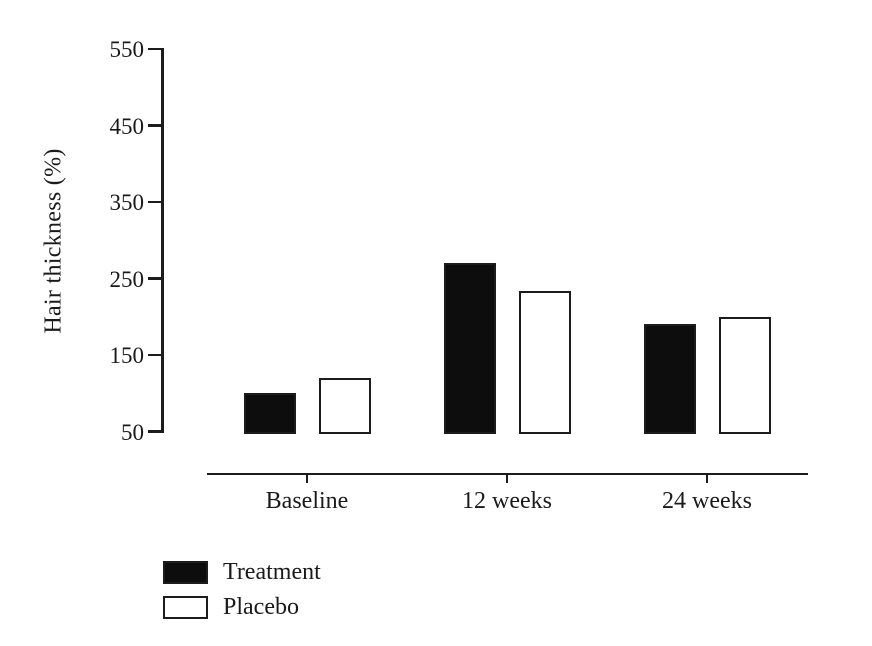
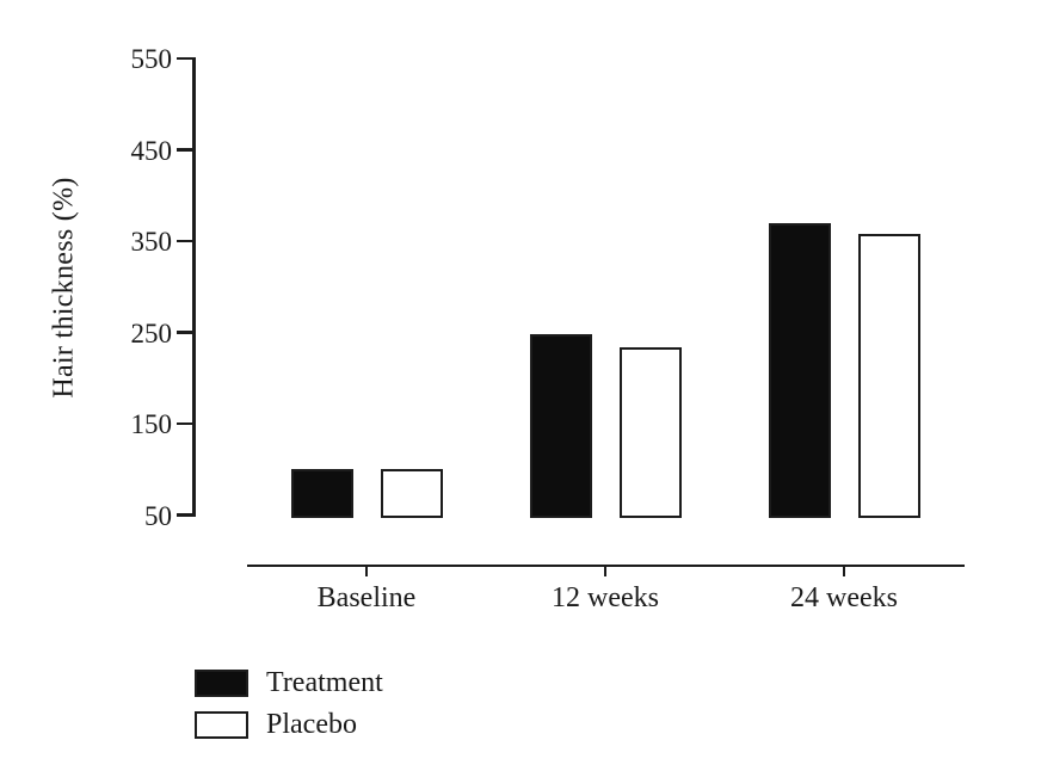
Placebo/Baseline: 120 -> 100
Treatment/12 weeks: 270 -> 250
Treatment/24 weeks: 190 -> 370
Placebo/24 weeks: 200 -> 360
